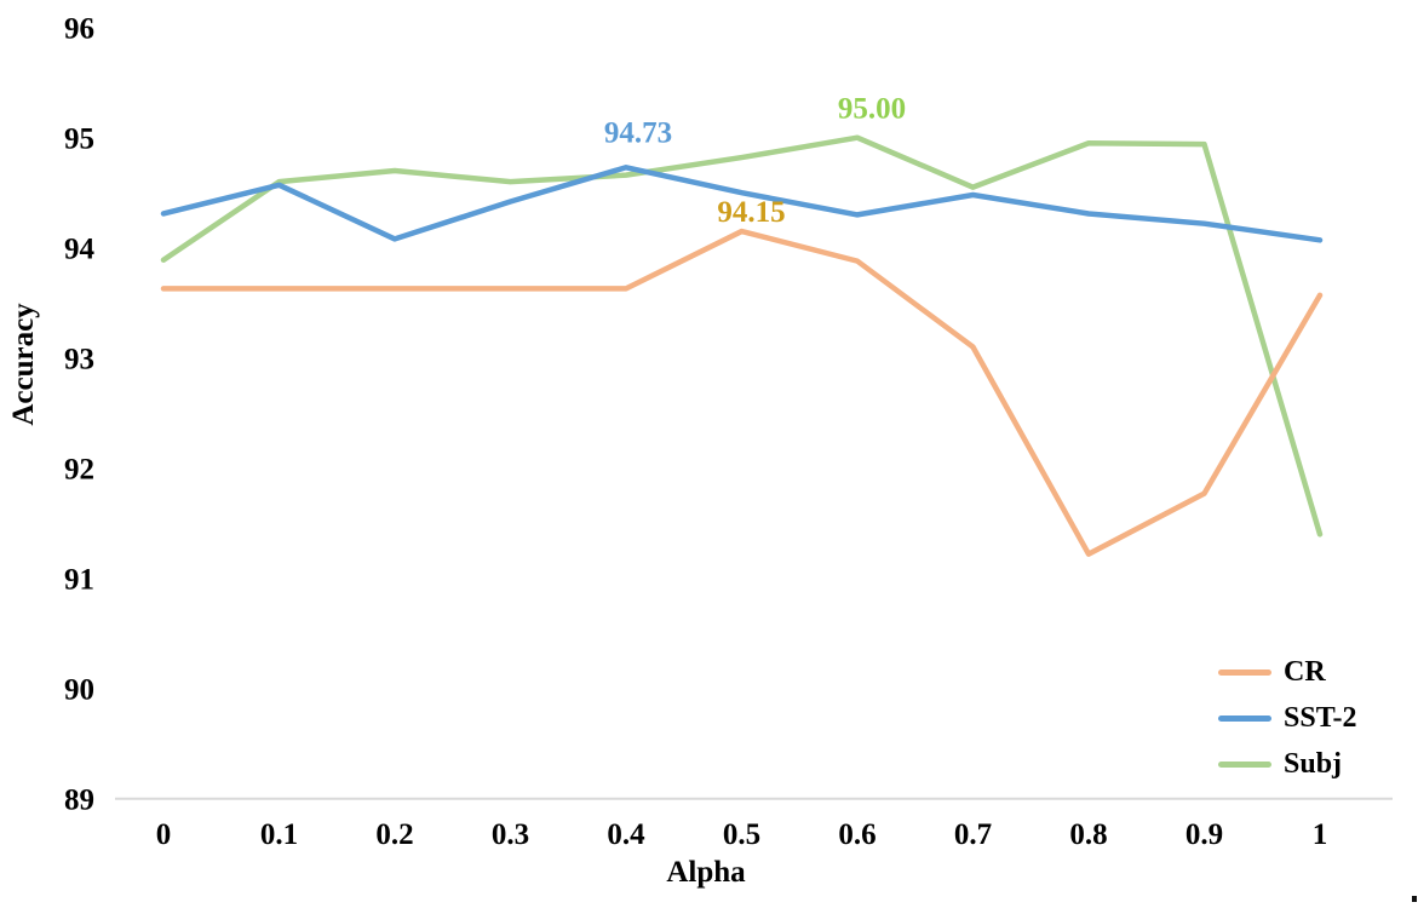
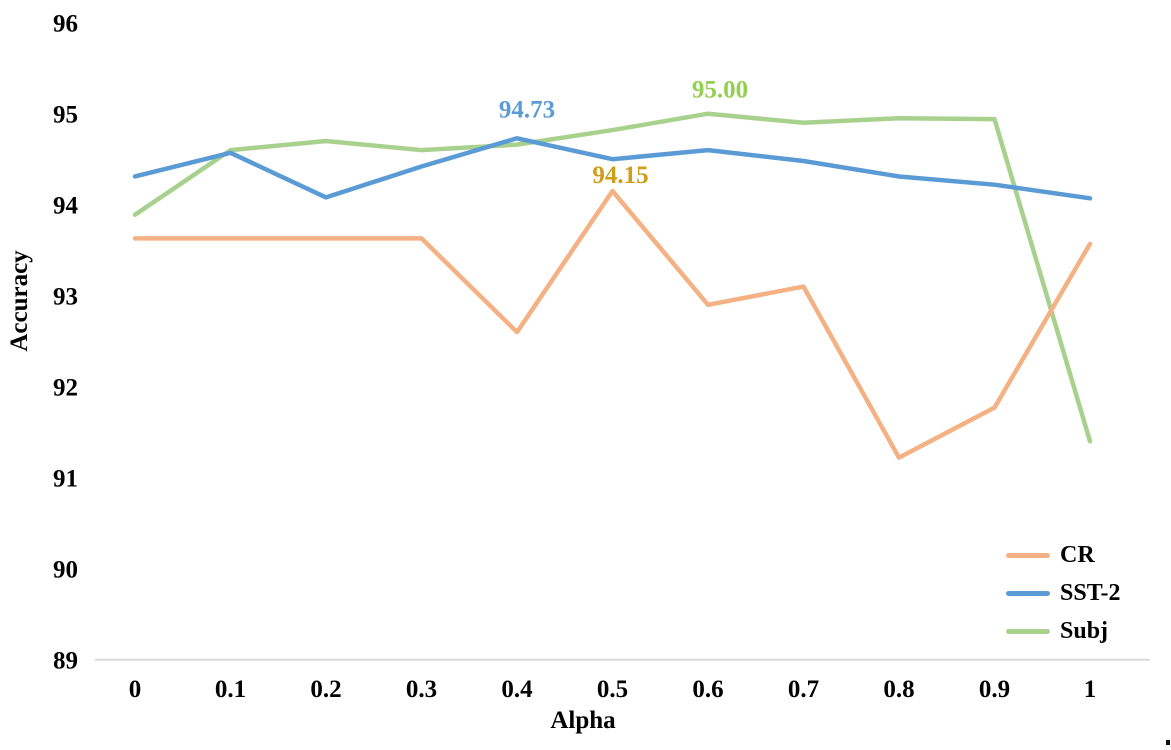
CR/0.4: 93.6 -> 92.6
CR/0.6: 93.9 -> 92.9
SST-2/0.6: 94.3 -> 94.6
Subj/0.7: 94.5 -> 94.9
